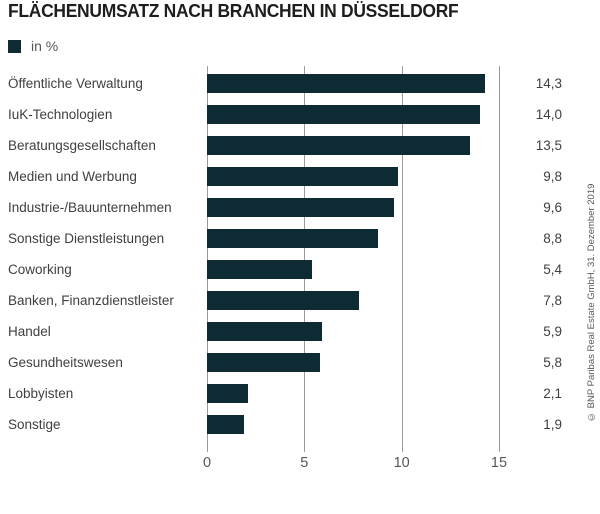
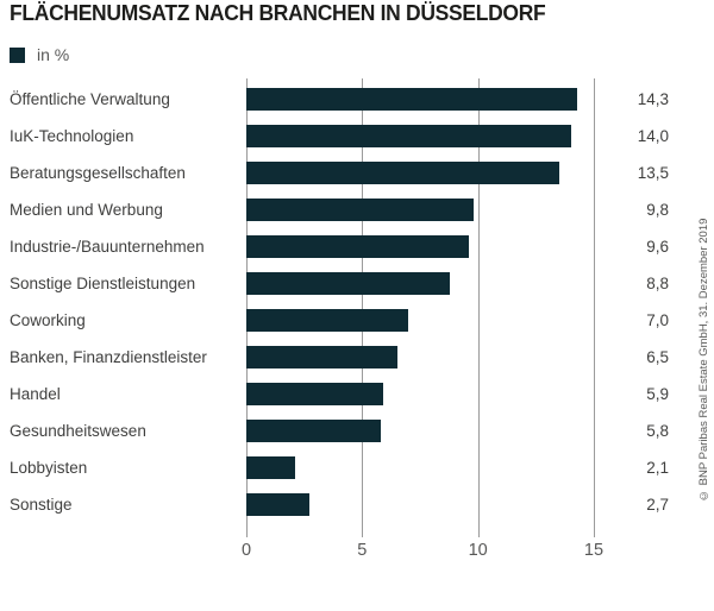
Coworking: 5,4 -> 7,0
Banken, Finanzdienstleister: 7,8 -> 6,5
Sonstige: 1,9 -> 2,7
